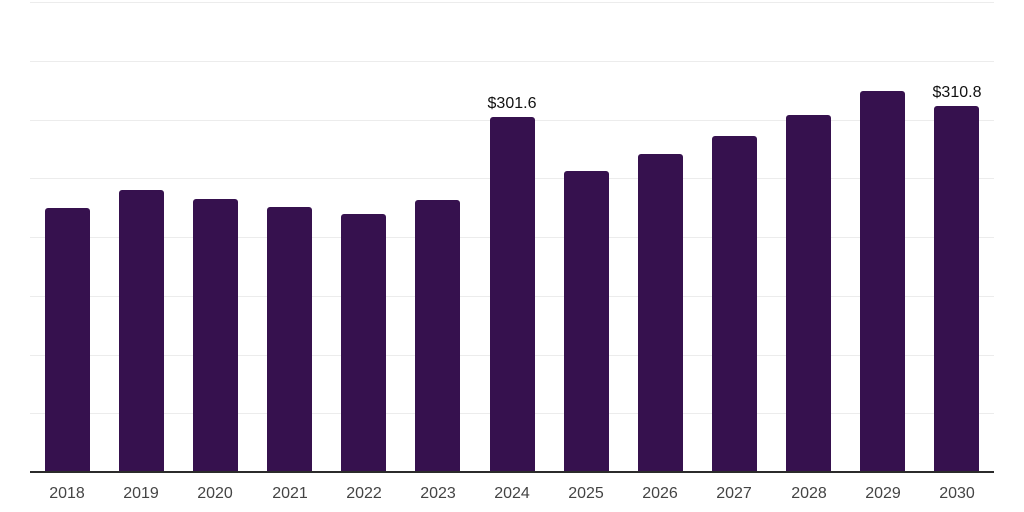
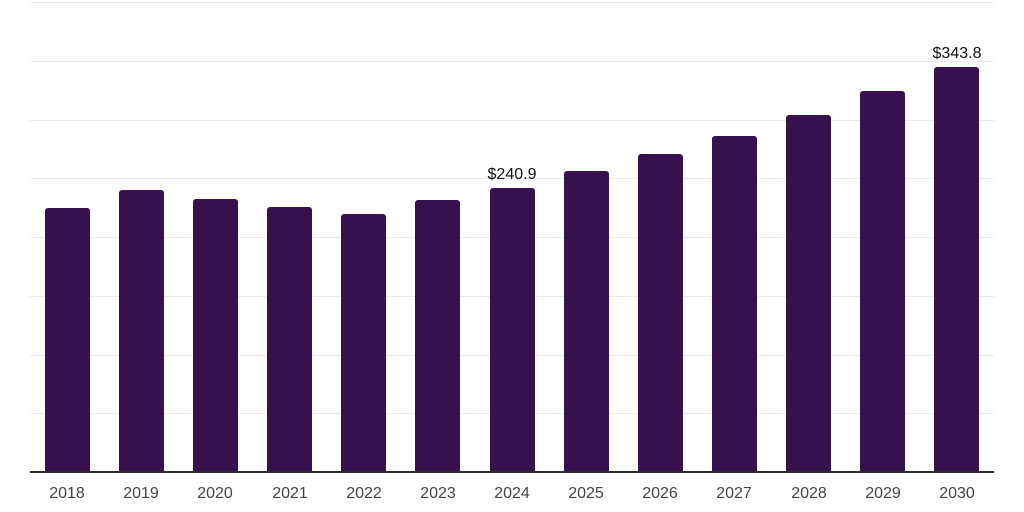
2024: $301.6 -> $240.9
2030: $310.8 -> $343.8
